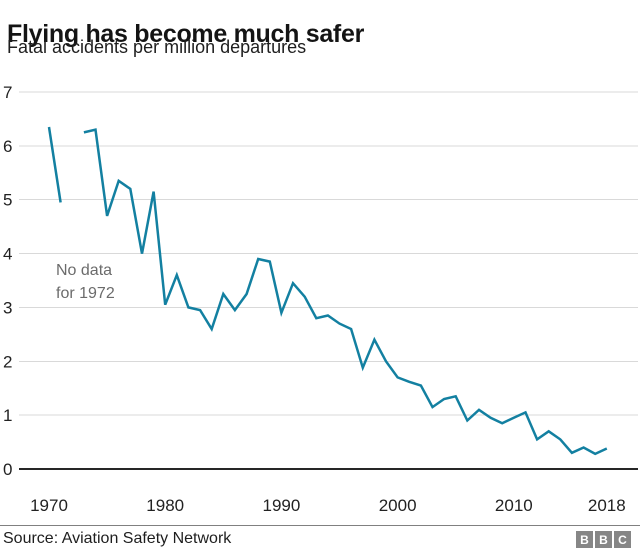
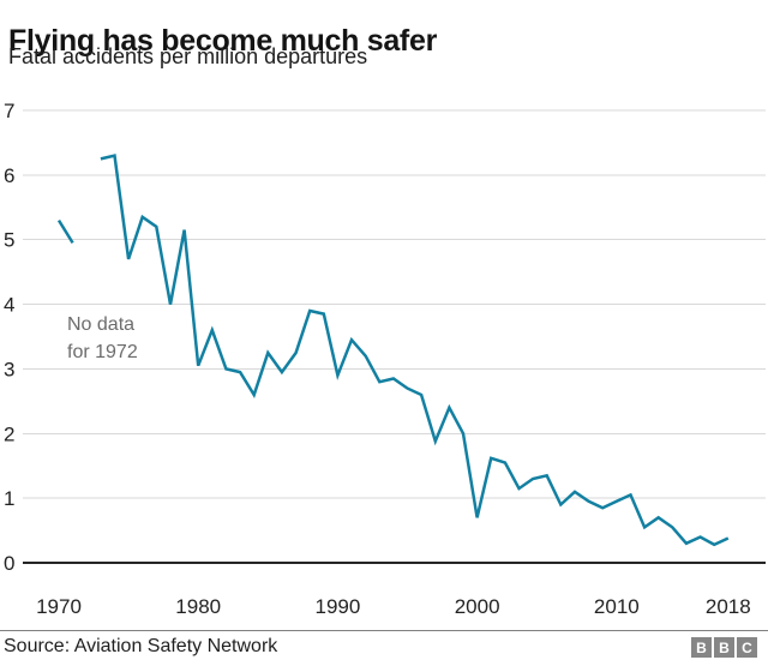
1970: 6.3 -> 5.3
2000: 1.7 -> 0.7
